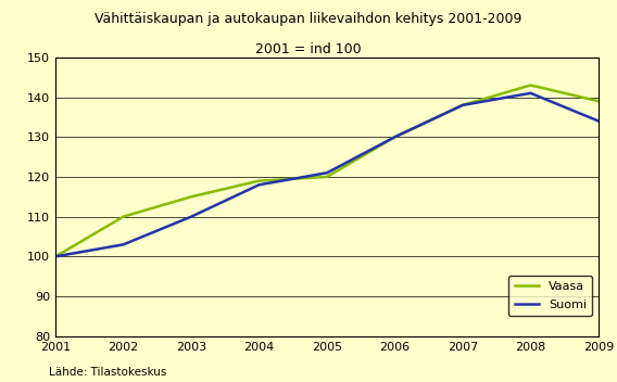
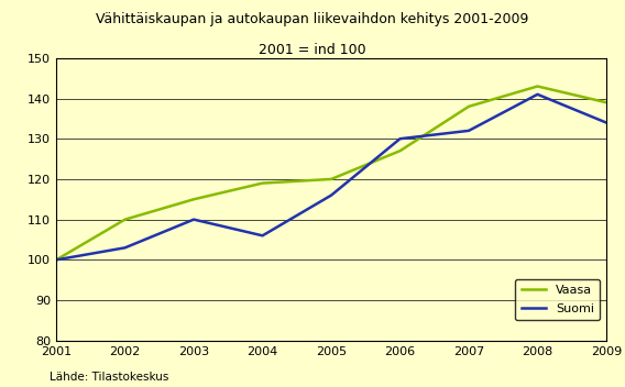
Suomi/2004: 118 -> 106
Suomi/2005: 121 -> 116
Vaasa/2006: 130 -> 127
Suomi/2007: 138 -> 132
